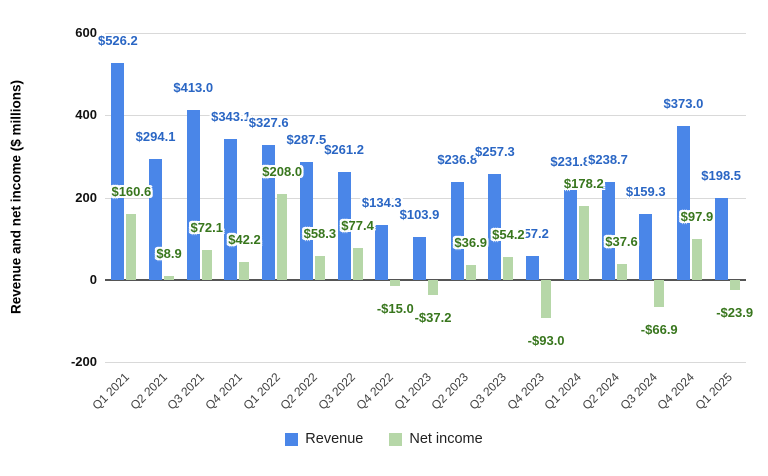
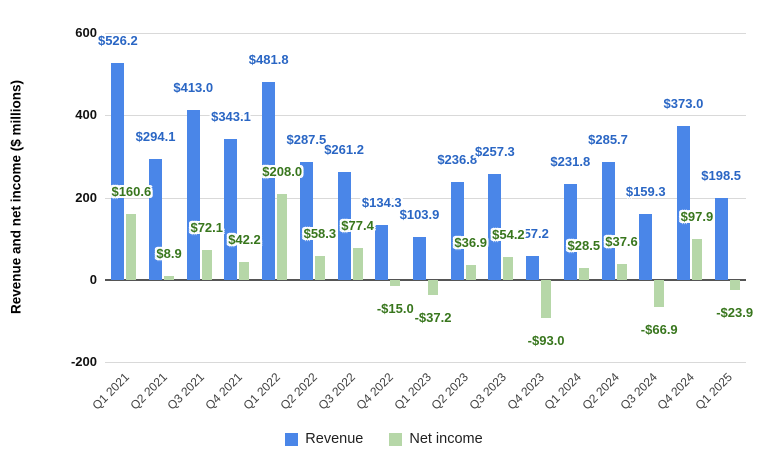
Revenue/Q1 2022: $327.6 -> $481.8
Net income/Q1 2024: $178.2 -> $28.5
Revenue/Q2 2024: $238.7 -> $285.7
